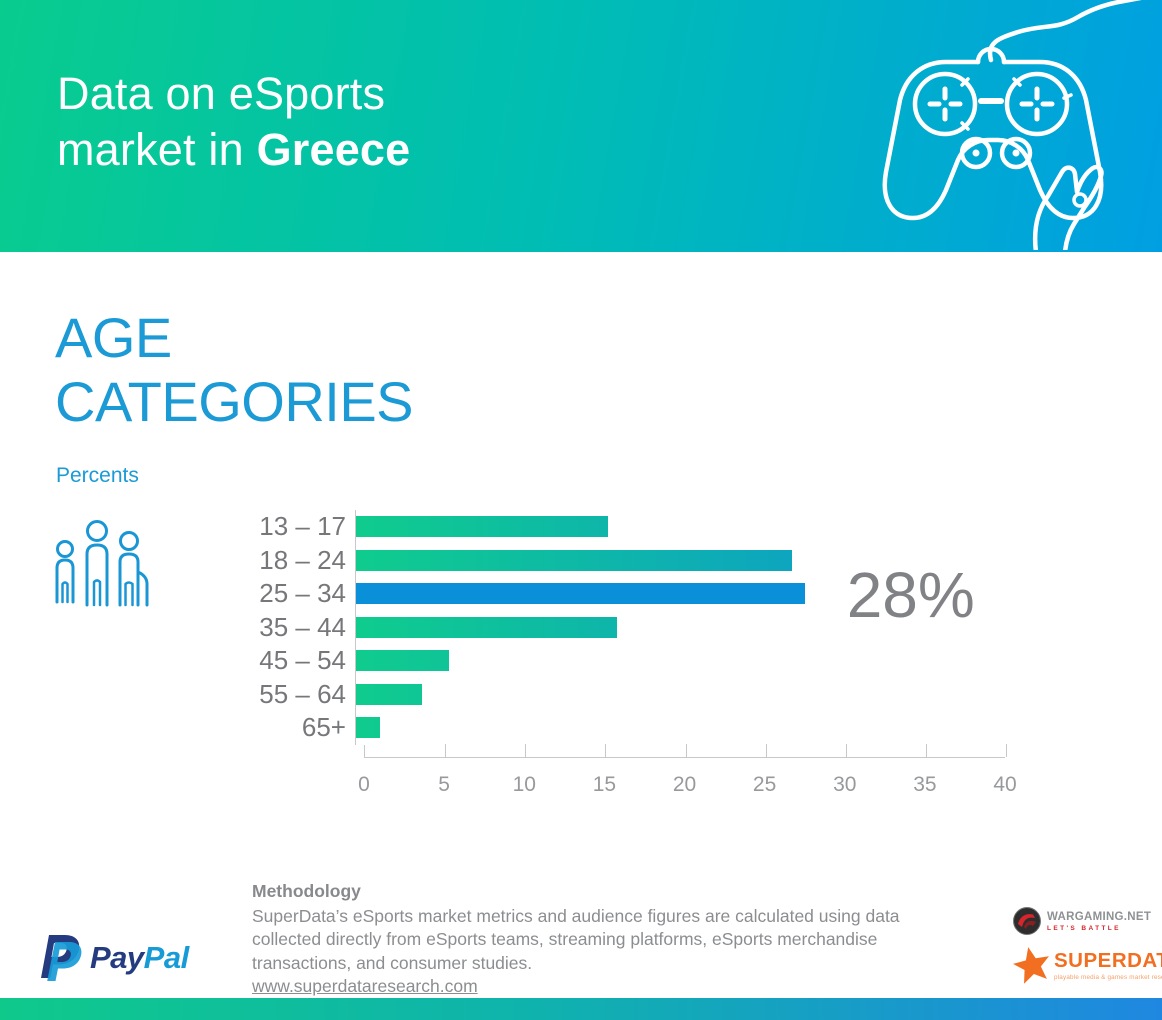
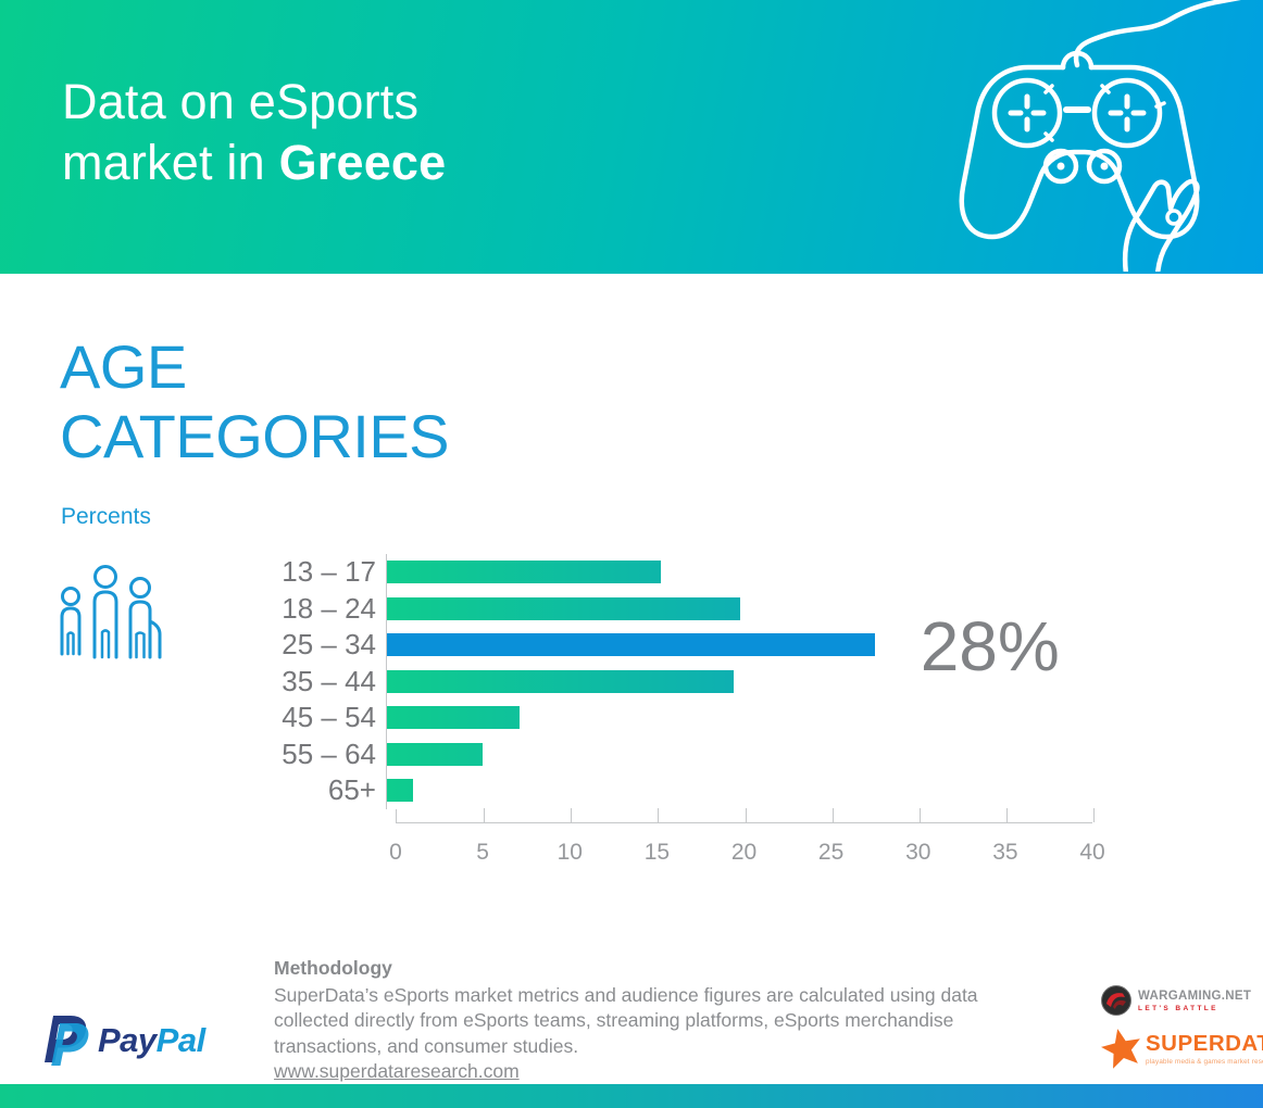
18 – 24: 27.2 -> 20.3
35 – 44: 16.3 -> 19.9
45 – 54: 5.8 -> 7.6
55 – 64: 4.1 -> 5.5
